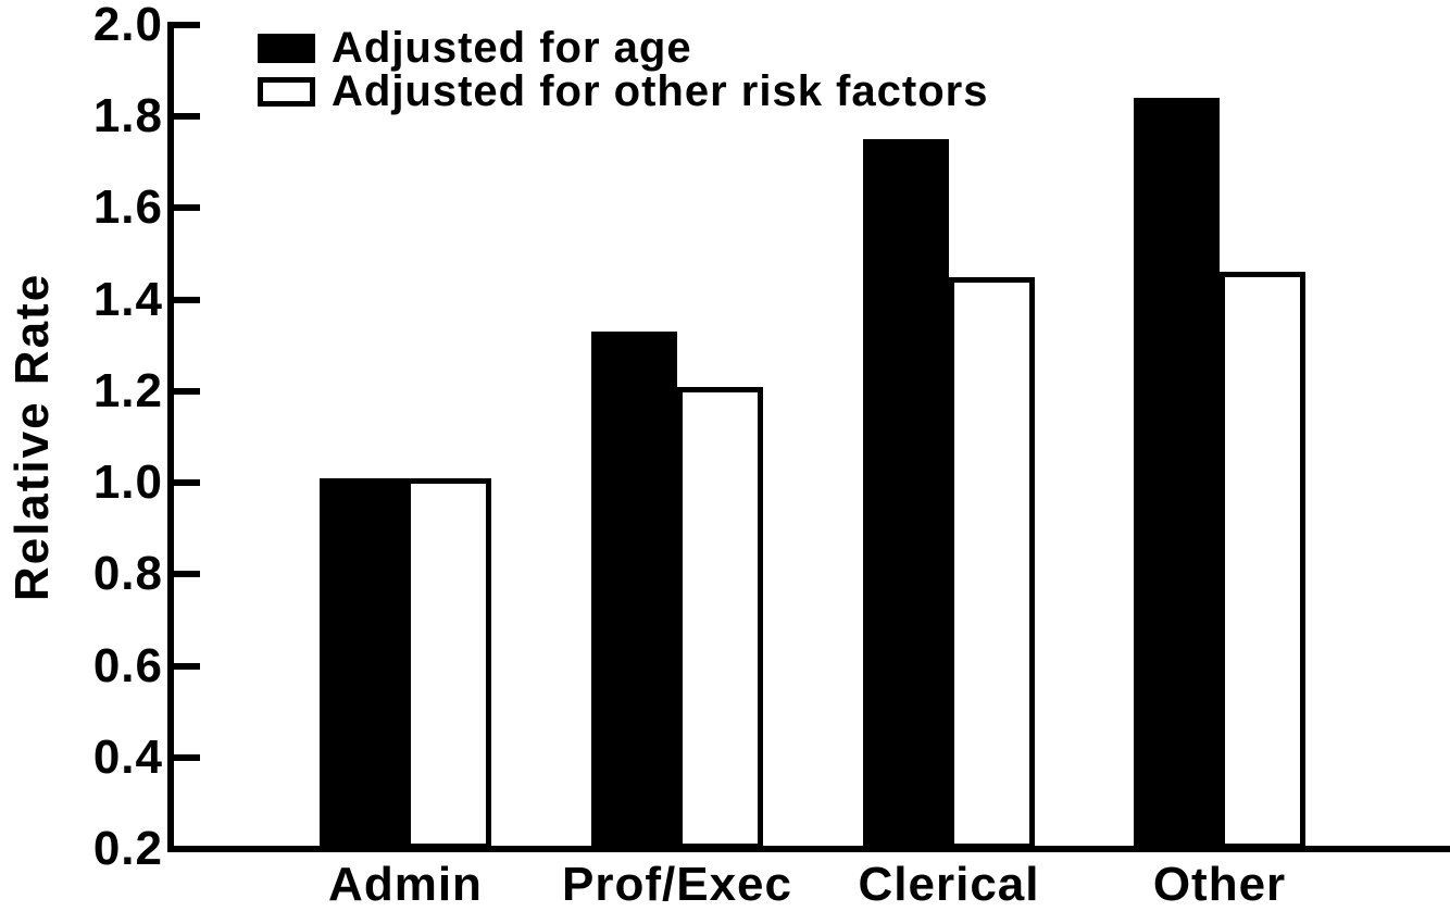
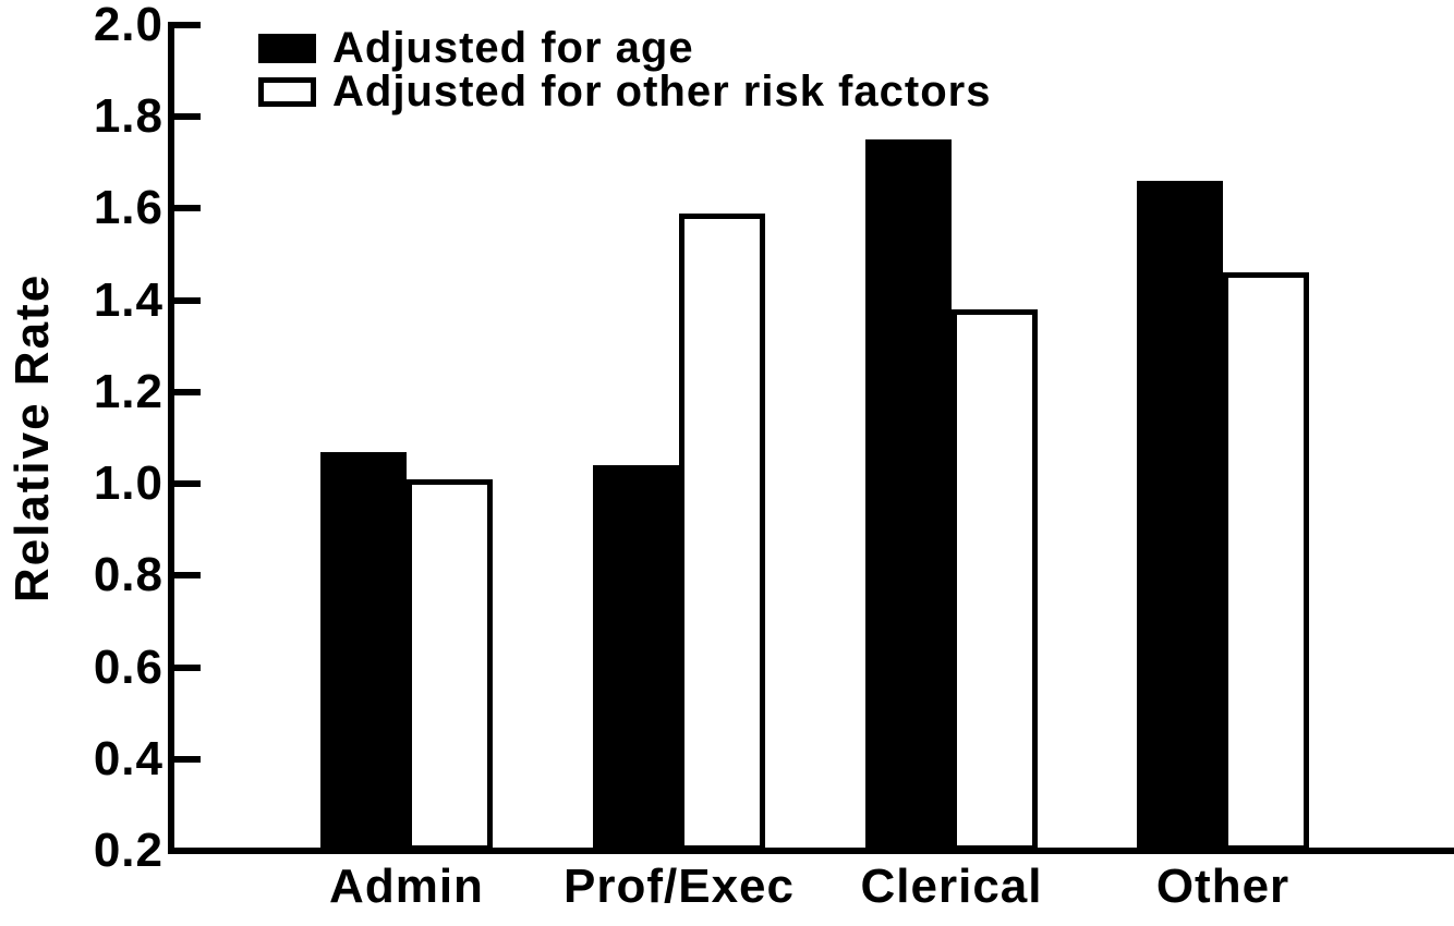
Adjusted for age/Admin: 1.01 -> 1.07
Adjusted for age/Prof/Exec: 1.33 -> 1.04
Adjusted for other risk factors/Prof/Exec: 1.21 -> 1.59
Adjusted for other risk factors/Clerical: 1.45 -> 1.38
Adjusted for age/Other: 1.84 -> 1.66
